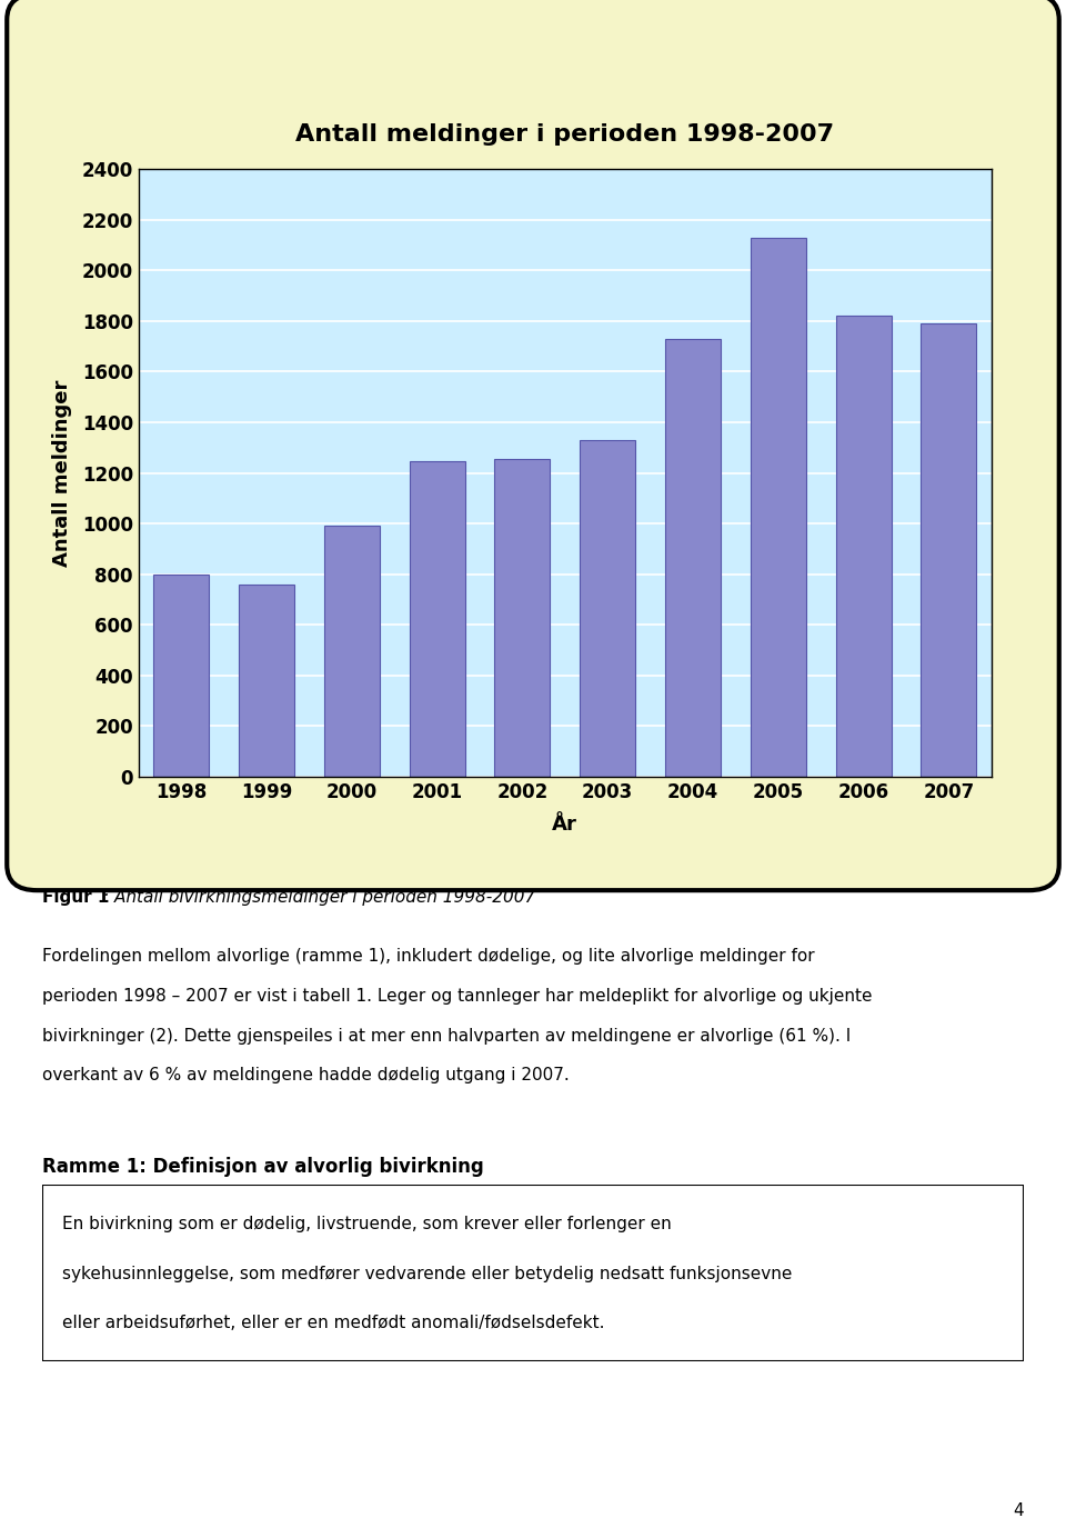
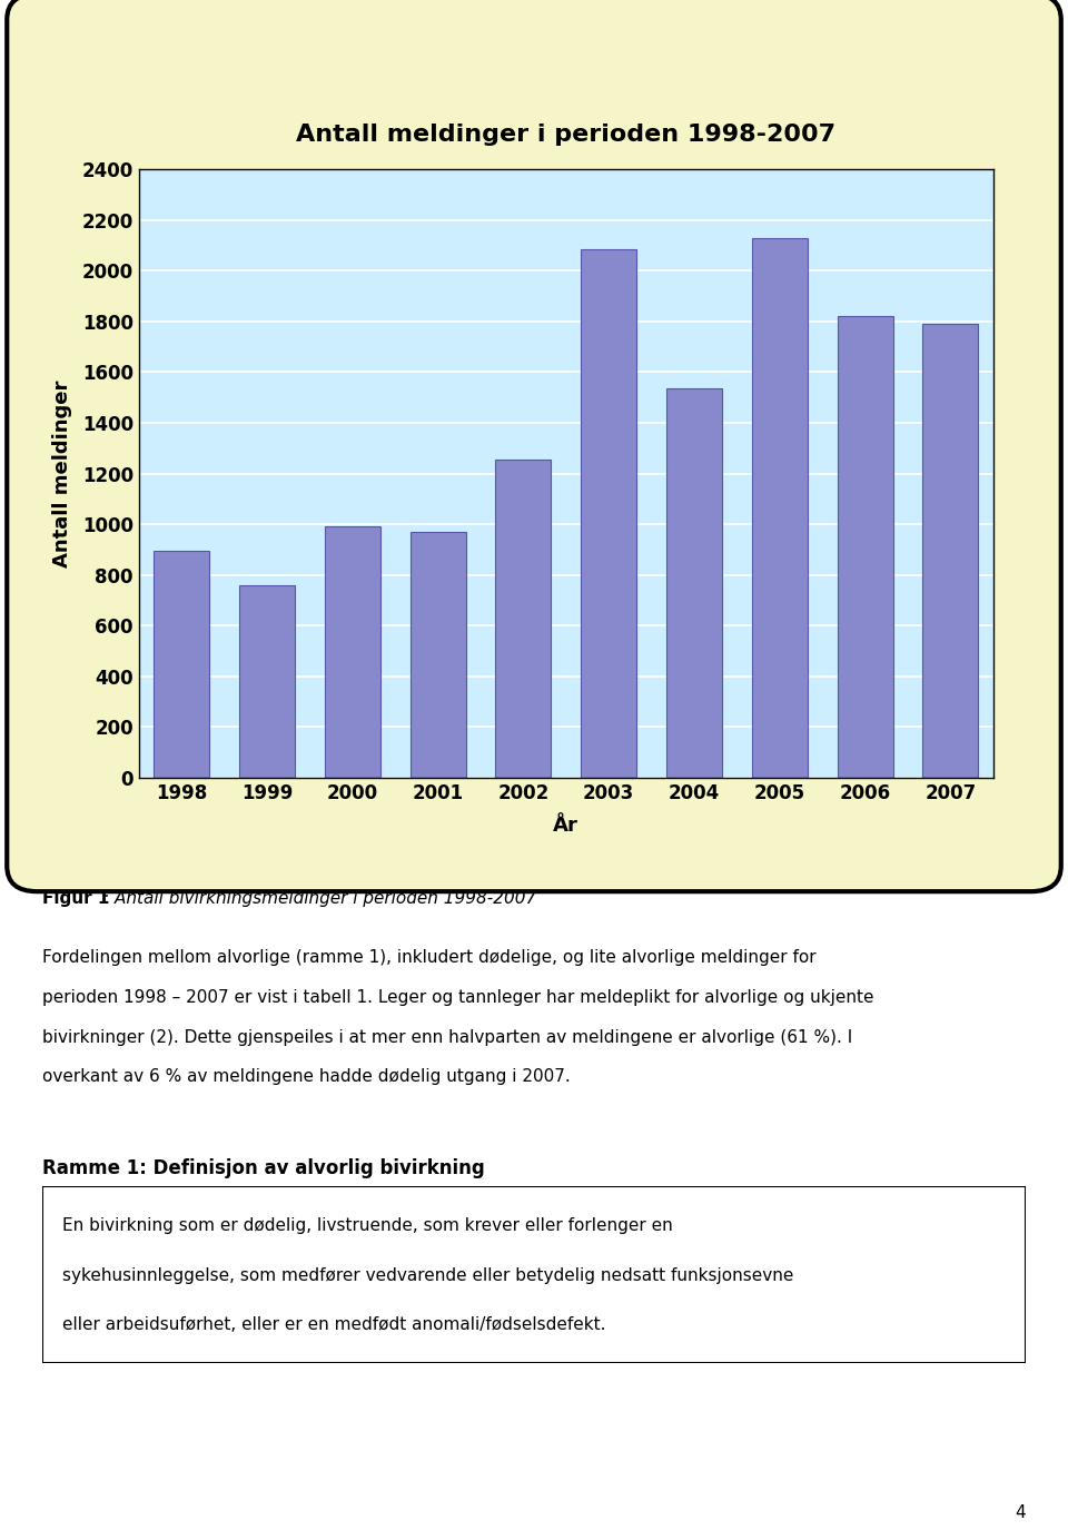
1998: 800 -> 895
2001: 1245 -> 970
2003: 1330 -> 2085
2004: 1730 -> 1535
